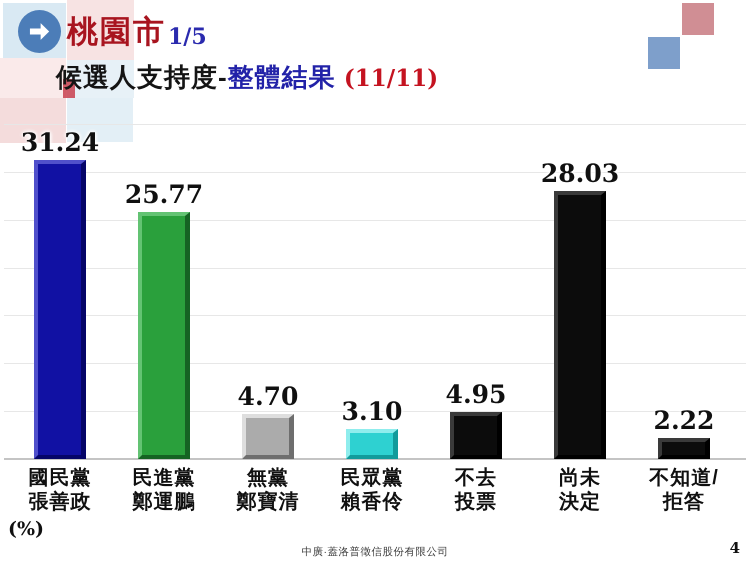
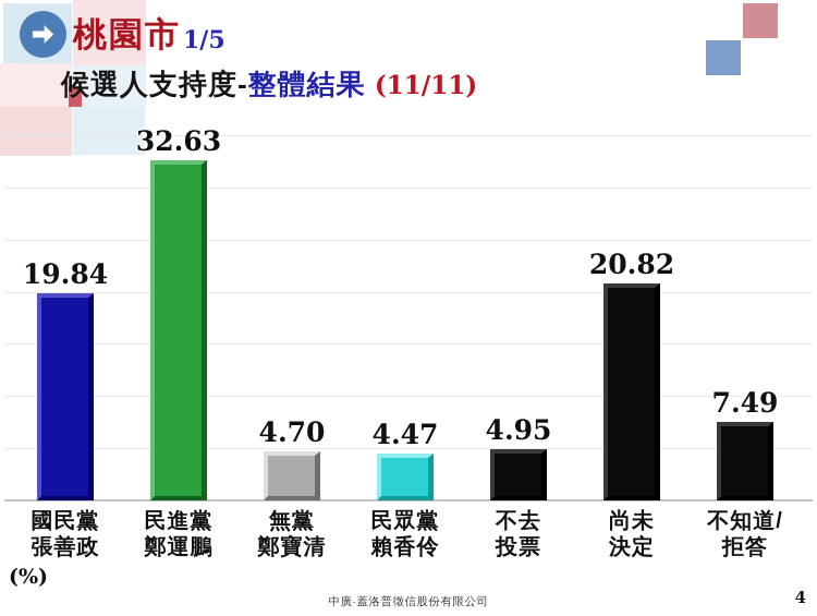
國民黨 張善政: 31.24 -> 19.84
民進黨 鄭運鵬: 25.77 -> 32.63
民眾黨 賴香伶: 3.10 -> 4.47
尚未決定: 28.03 -> 20.82
不知道/拒答: 2.22 -> 7.49
